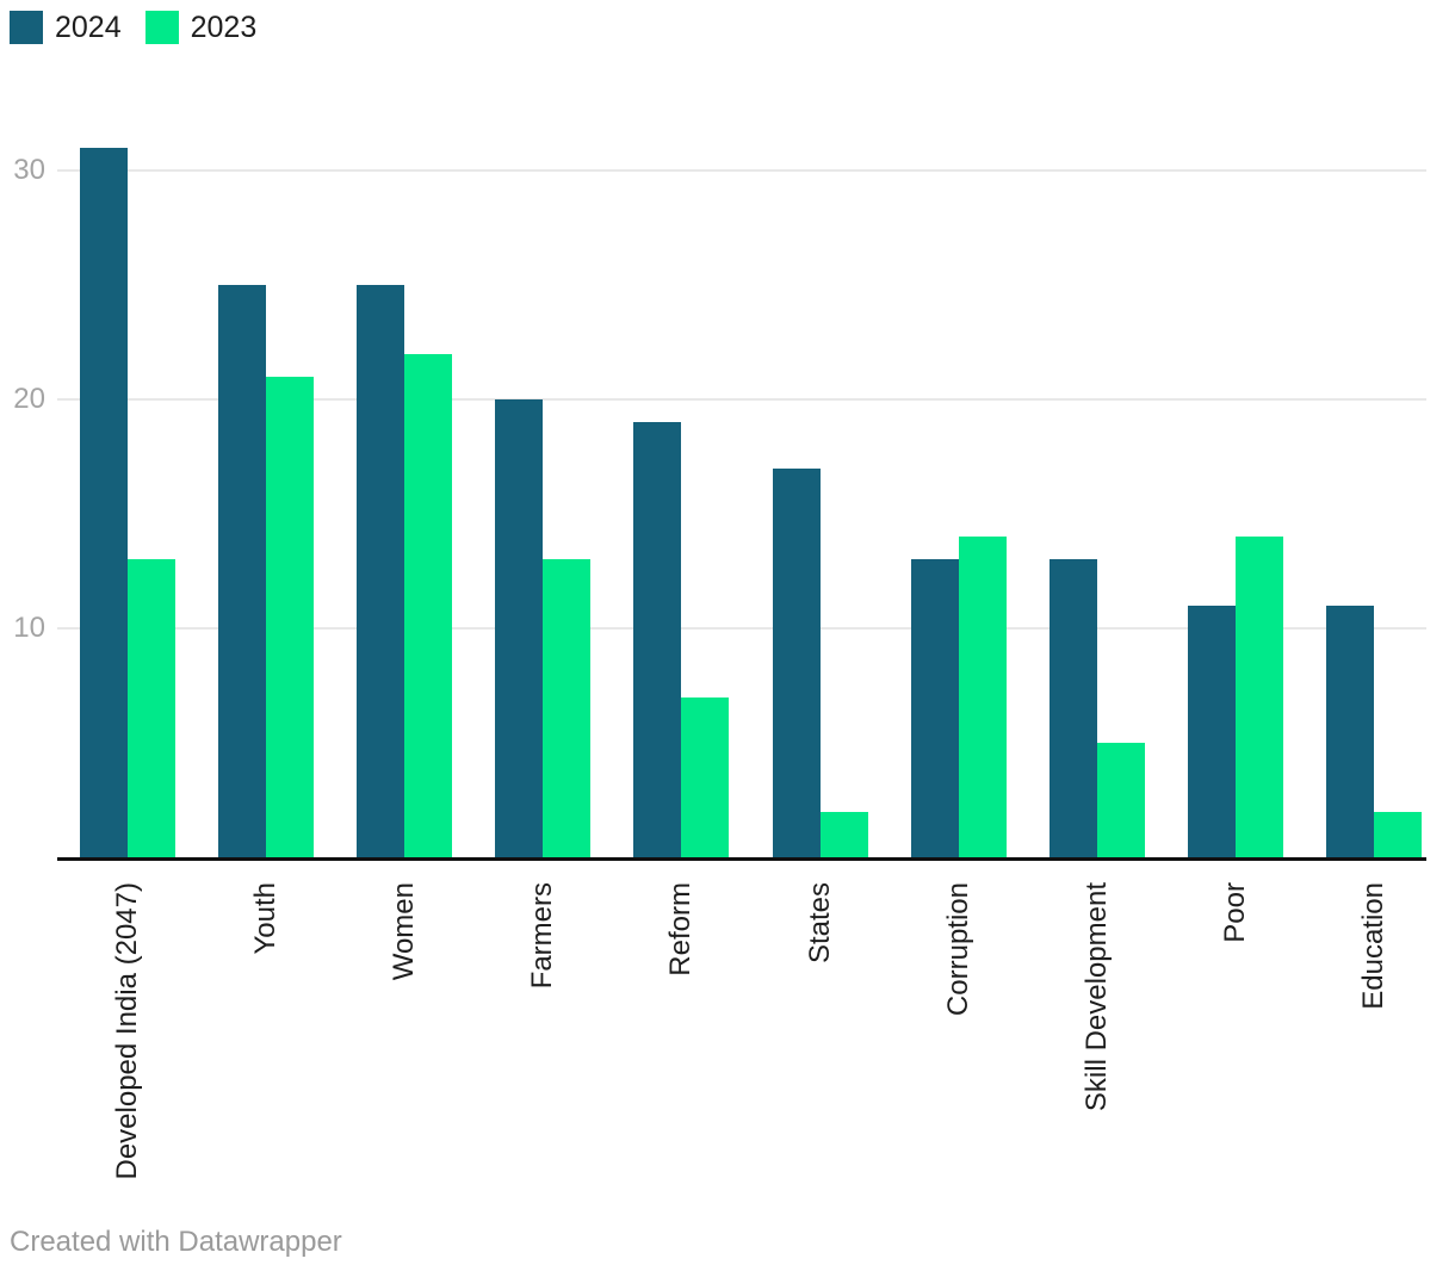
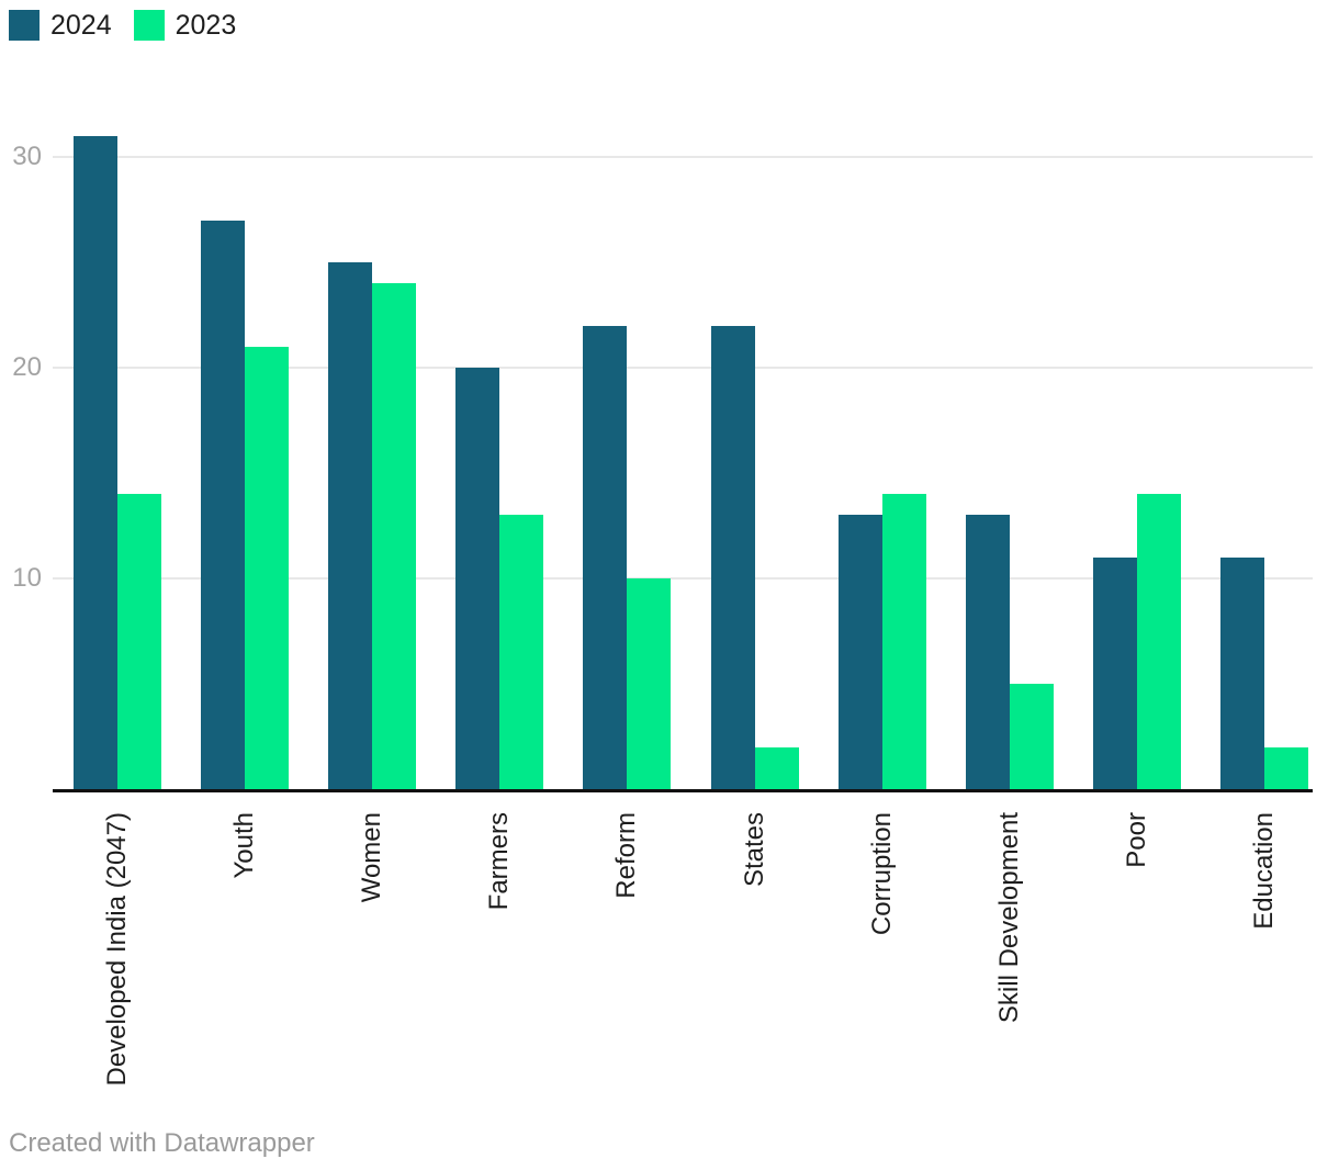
2023/Developed India (2047): 13 -> 14
2024/Youth: 25 -> 27
2023/Women: 22 -> 24
2024/Reform: 19 -> 22
2023/Reform: 7 -> 10
2024/States: 17 -> 22
